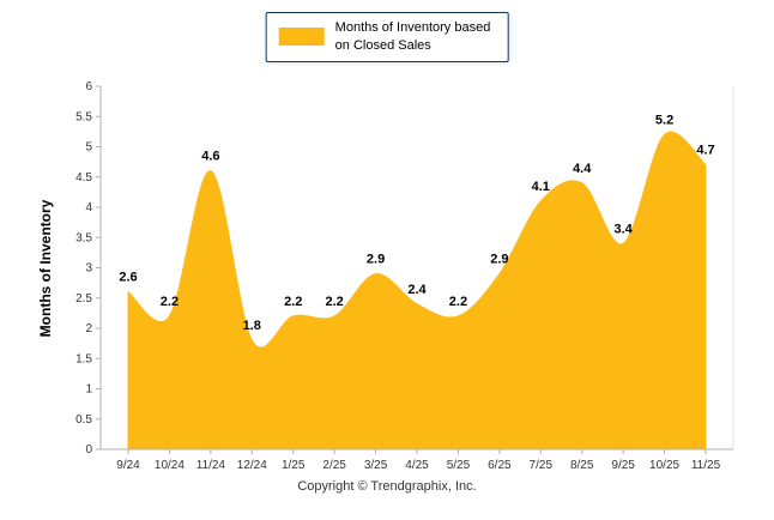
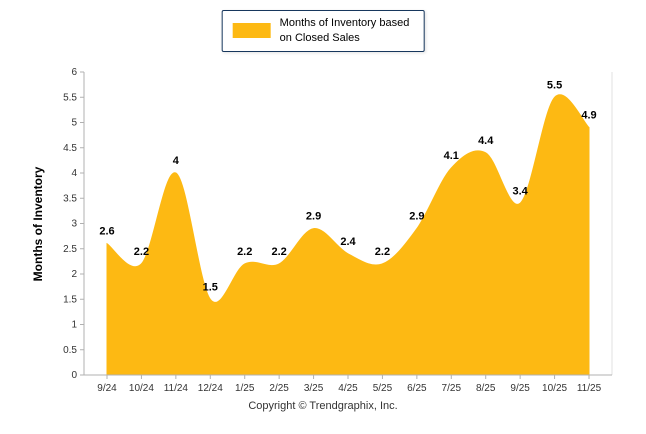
11/24: 4.6 -> 4
12/24: 1.8 -> 1.5
10/25: 5.2 -> 5.5
11/25: 4.7 -> 4.9
